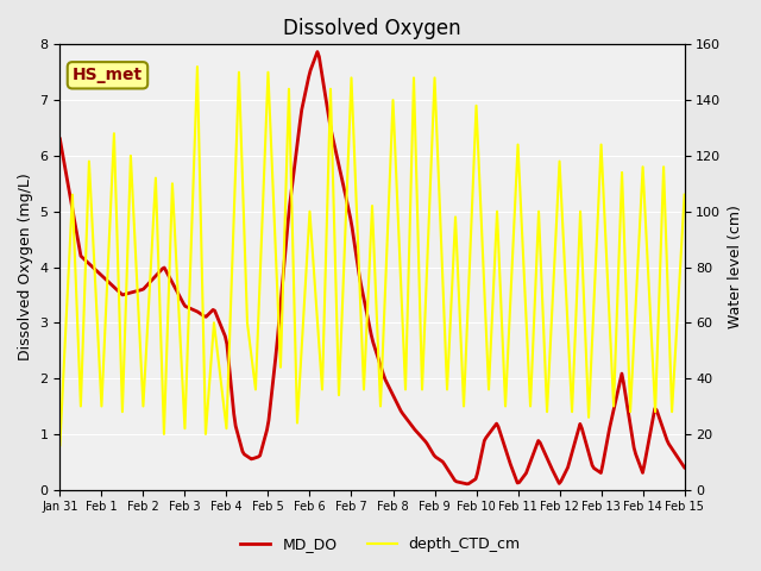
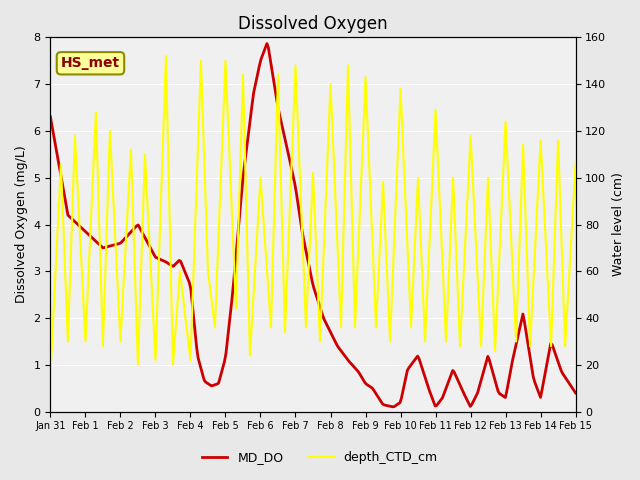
depth_CTD_cm/Feb 9: 148 -> 143
depth_CTD_cm/Feb 11: 124 -> 129
